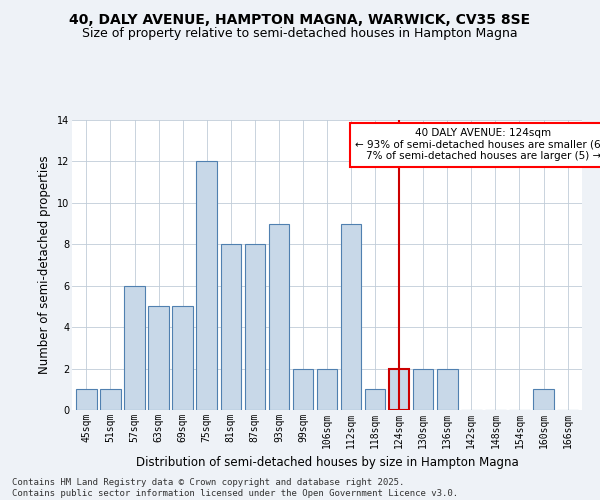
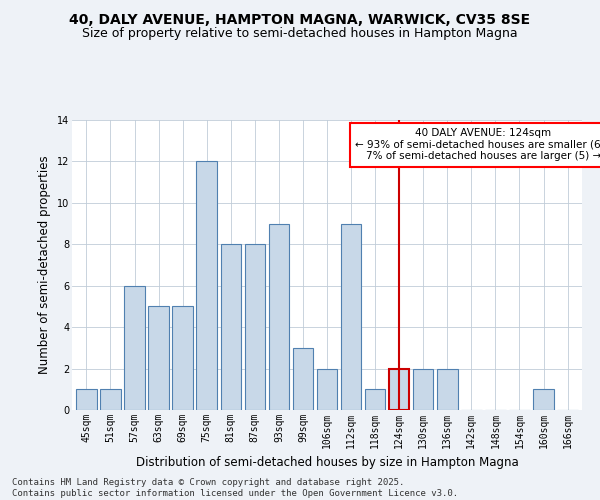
99sqm: 2 -> 3
